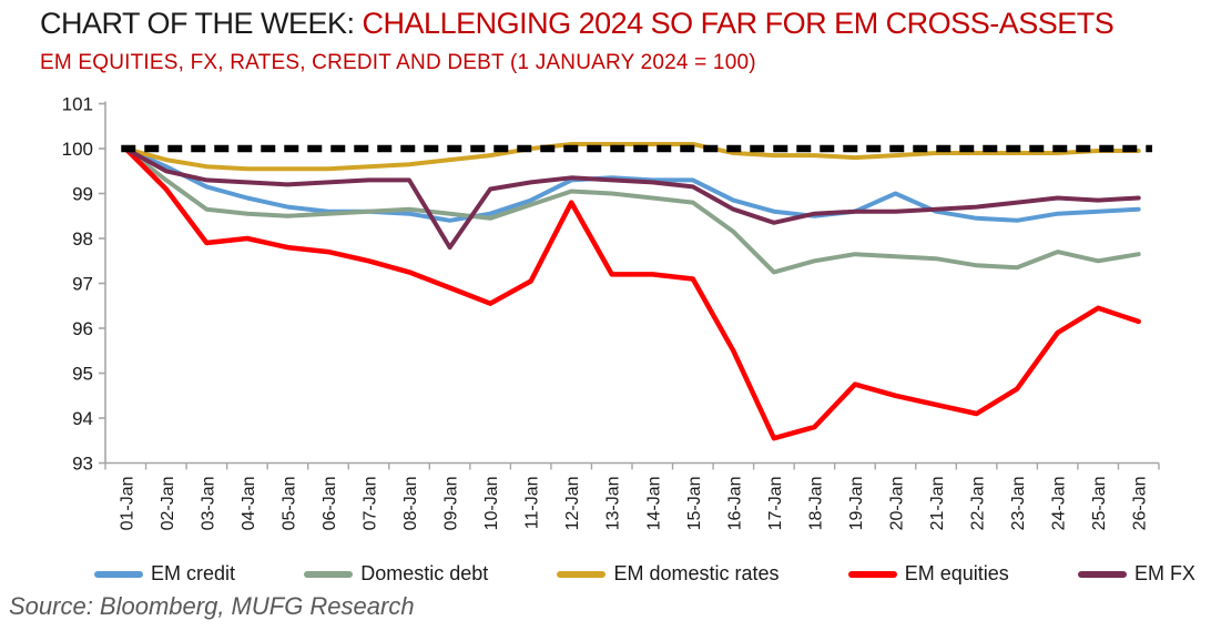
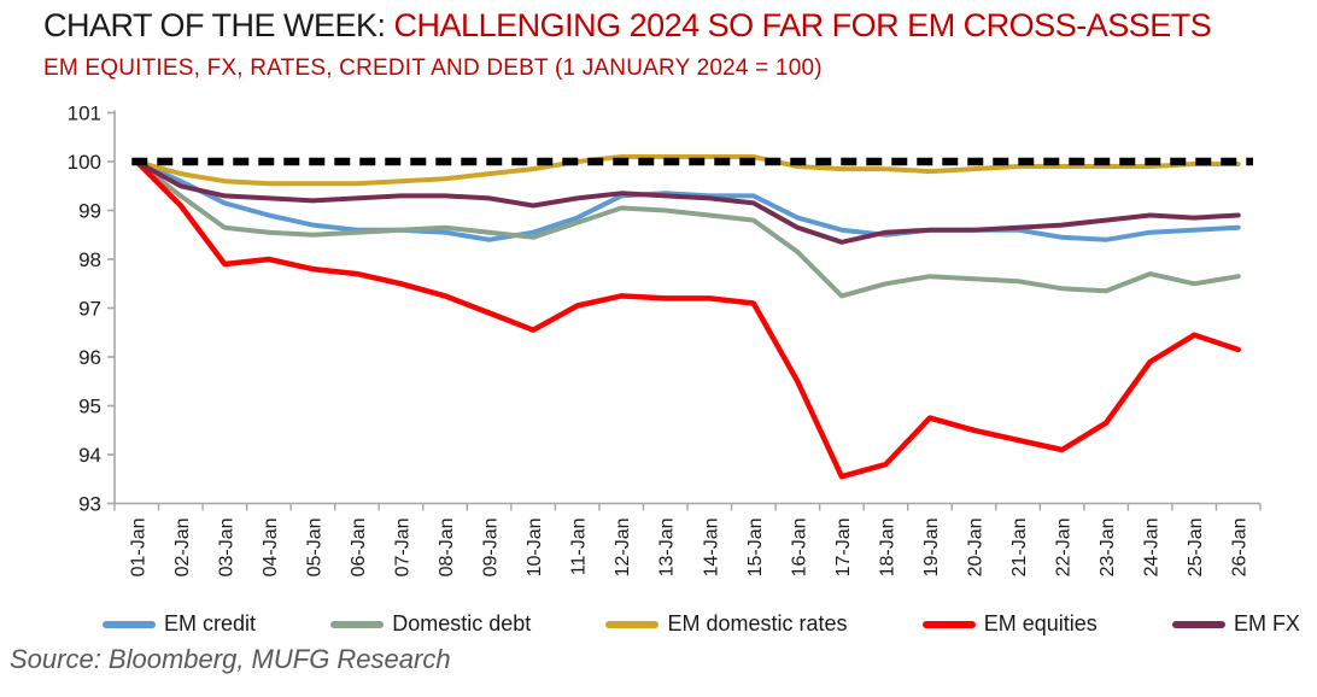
EM FX/09-Jan: 97.8 -> 99.2
EM equities/12-Jan: 98.8 -> 97.2
EM credit/20-Jan: 99.0 -> 98.6
